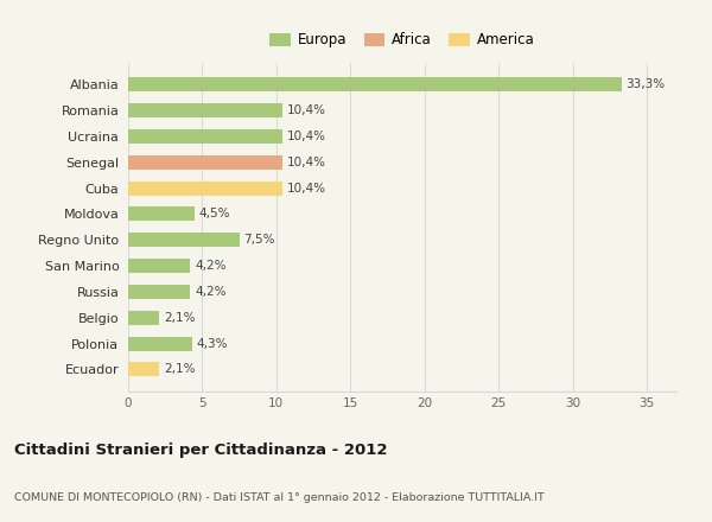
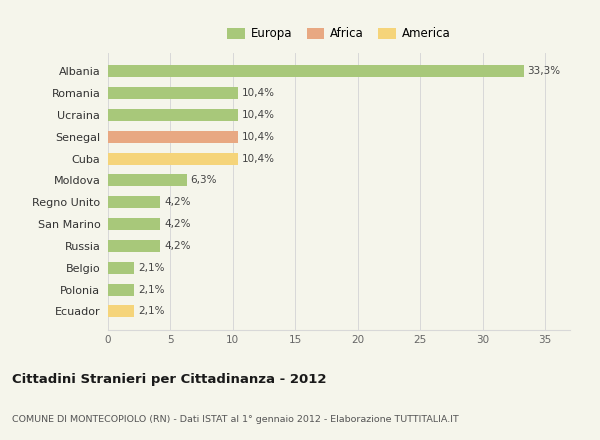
Moldova: 4,5% -> 6,3%
Regno Unito: 7,5% -> 4,2%
Polonia: 4,3% -> 2,1%
